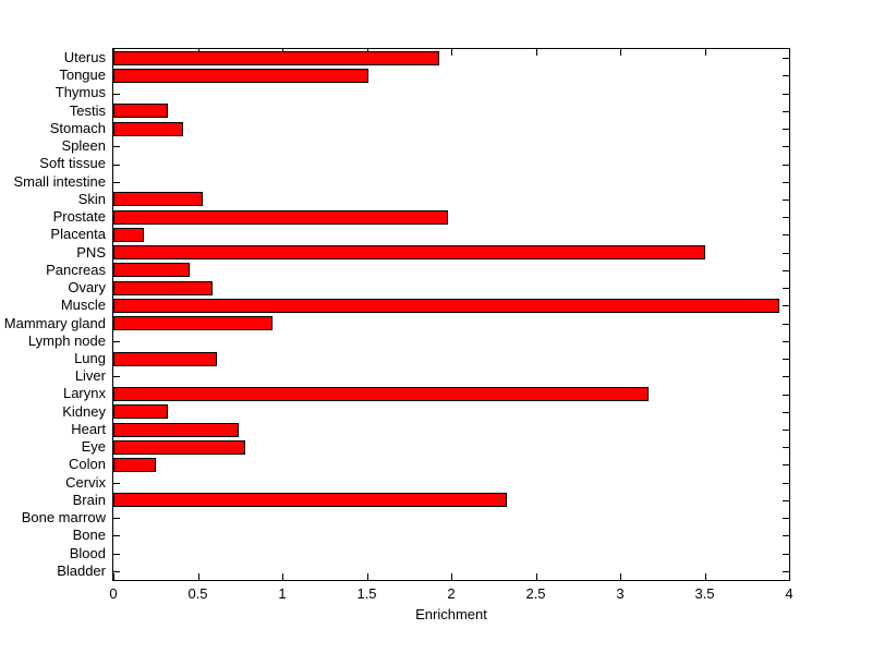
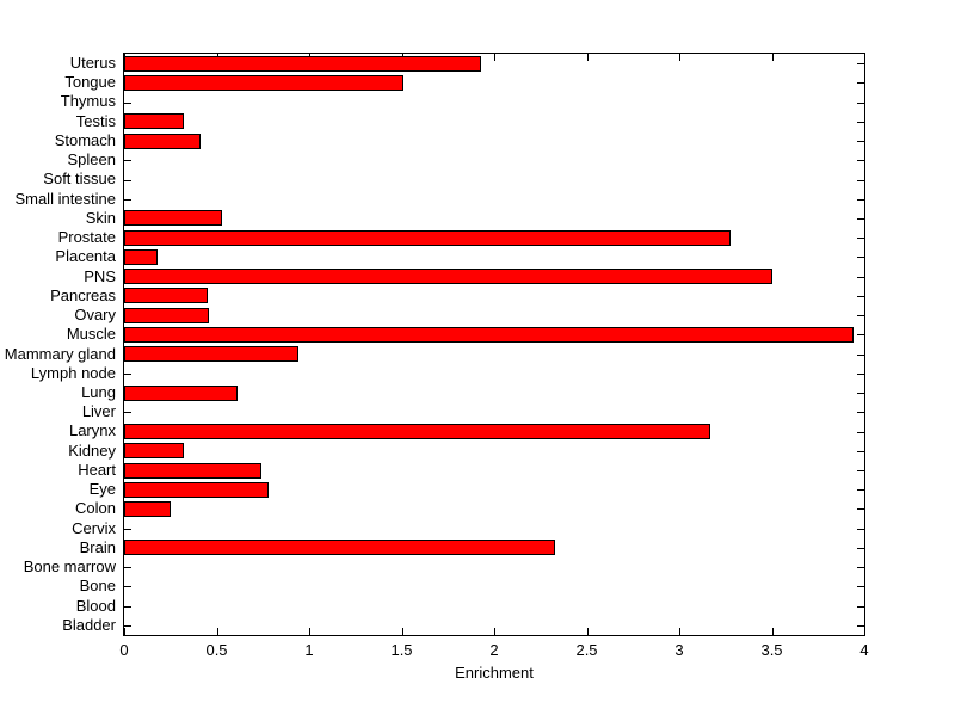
Prostate: 1.98 -> 3.28
Ovary: 0.59 -> 0.46
